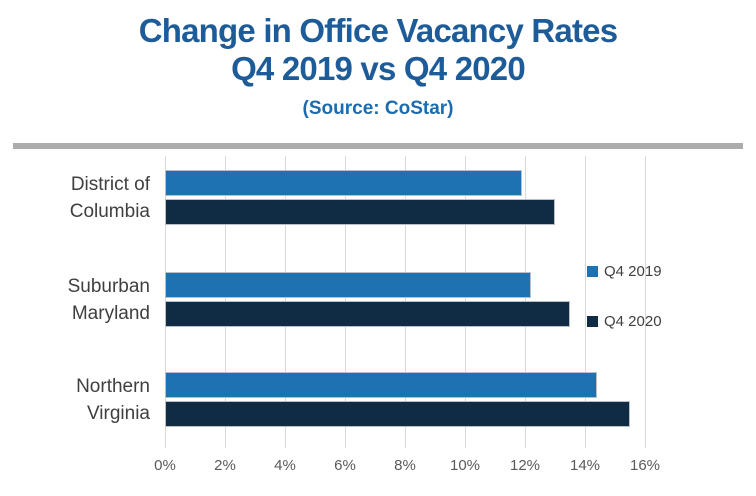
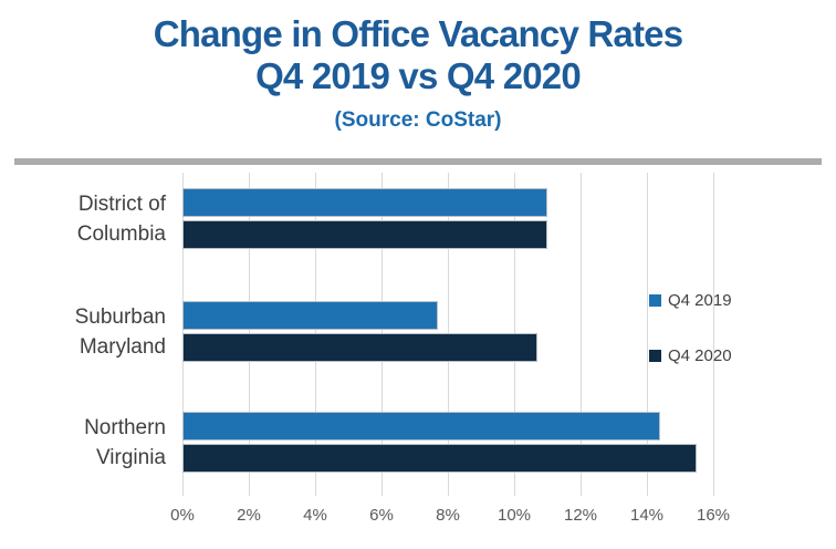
Q4 2019/District of Columbia: 11.9% -> 11.0%
Q4 2020/District of Columbia: 13.0% -> 11.0%
Q4 2019/Suburban Maryland: 12.2% -> 7.7%
Q4 2020/Suburban Maryland: 13.5% -> 10.7%
